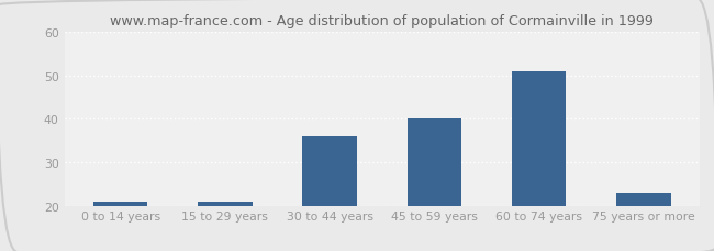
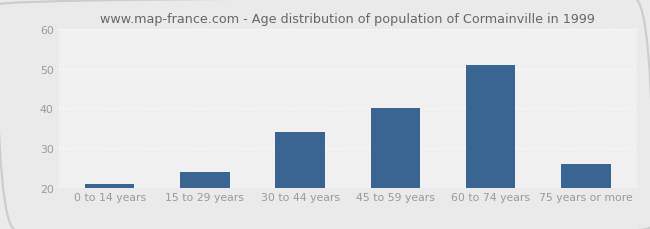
15 to 29 years: 21 -> 24
30 to 44 years: 36 -> 34
75 years or more: 23 -> 26
